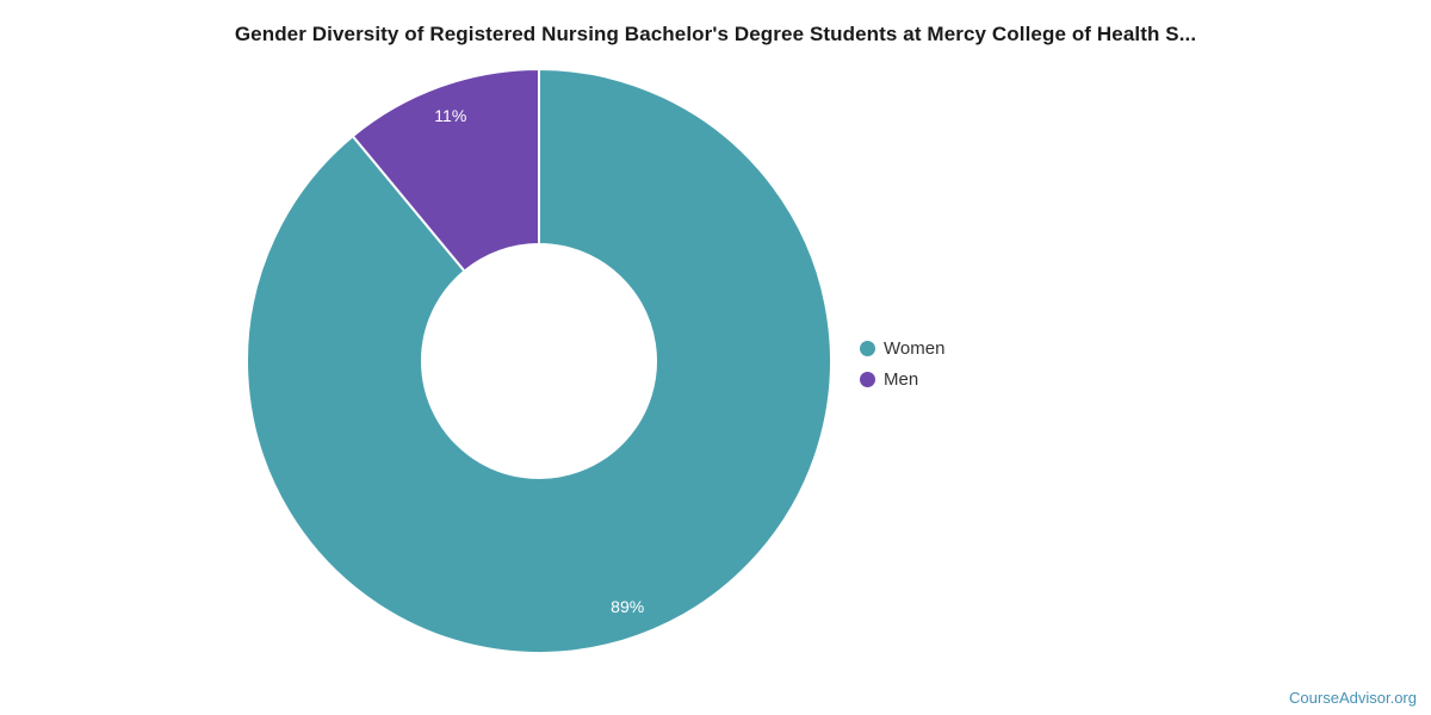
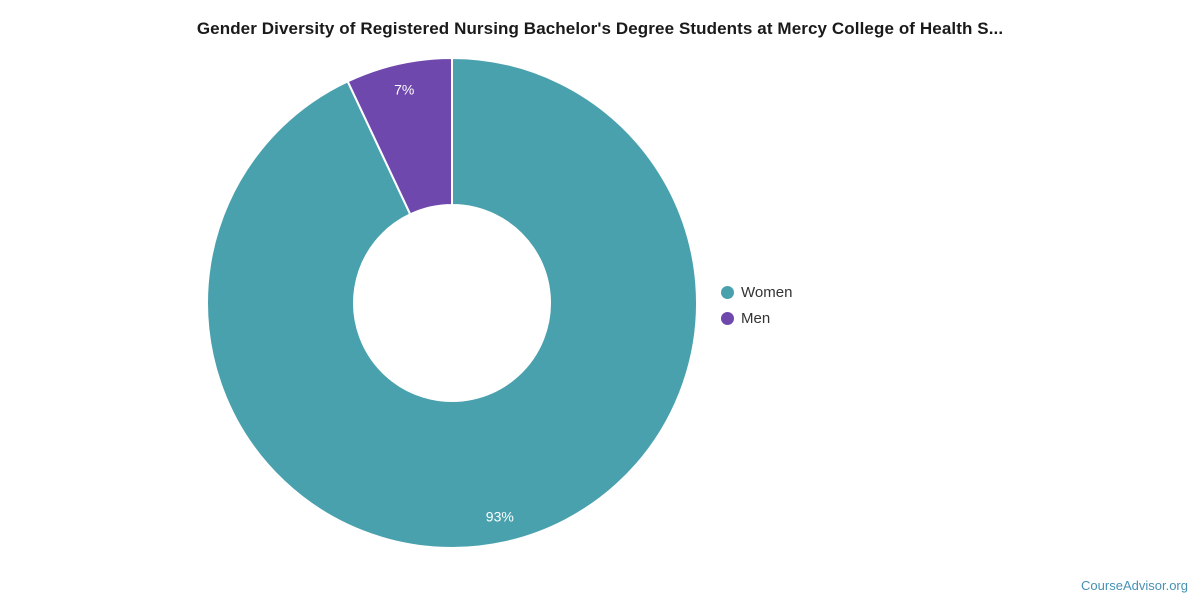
Women: 89% -> 93%
Men: 11% -> 7%
